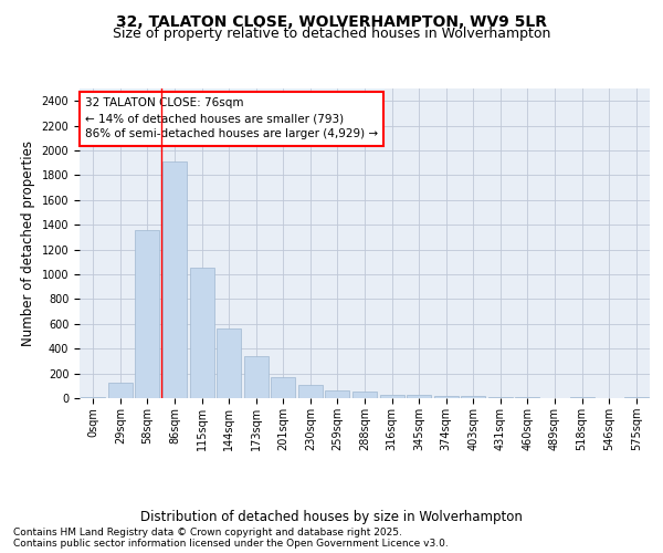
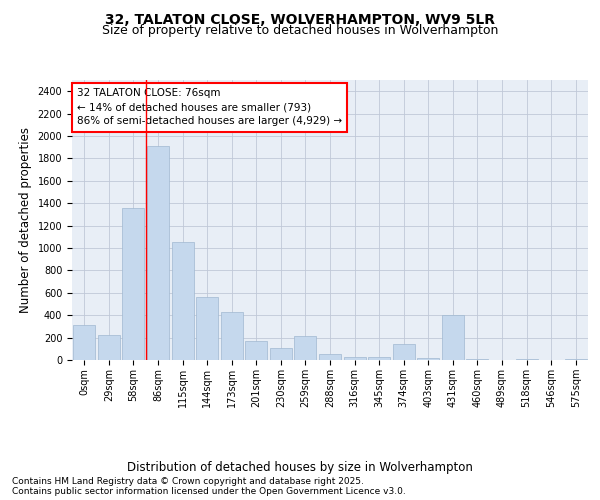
0sqm: 10 -> 310
29sqm: 120 -> 220
173sqm: 340 -> 430
259sqm: 60 -> 210
374sqm: 20 -> 140
431sqm: 0 -> 400
